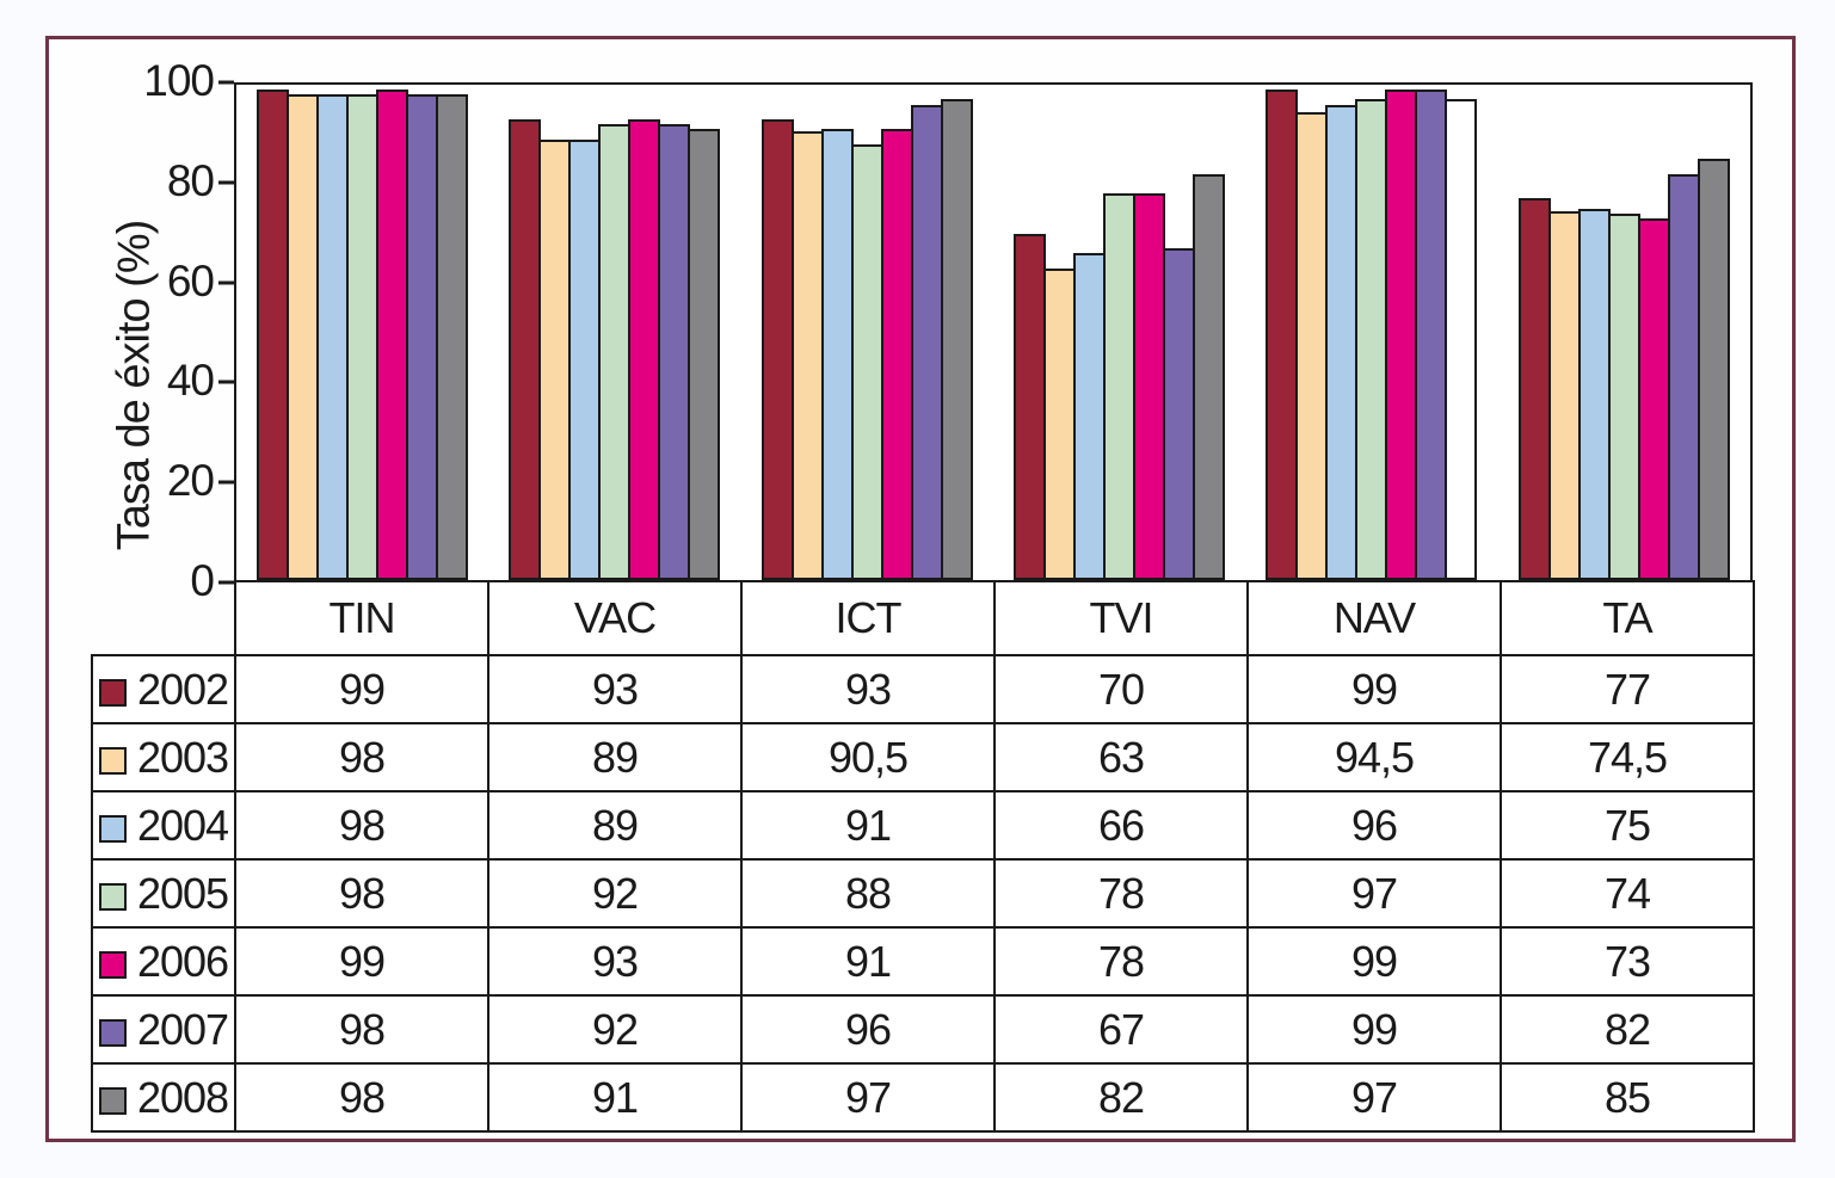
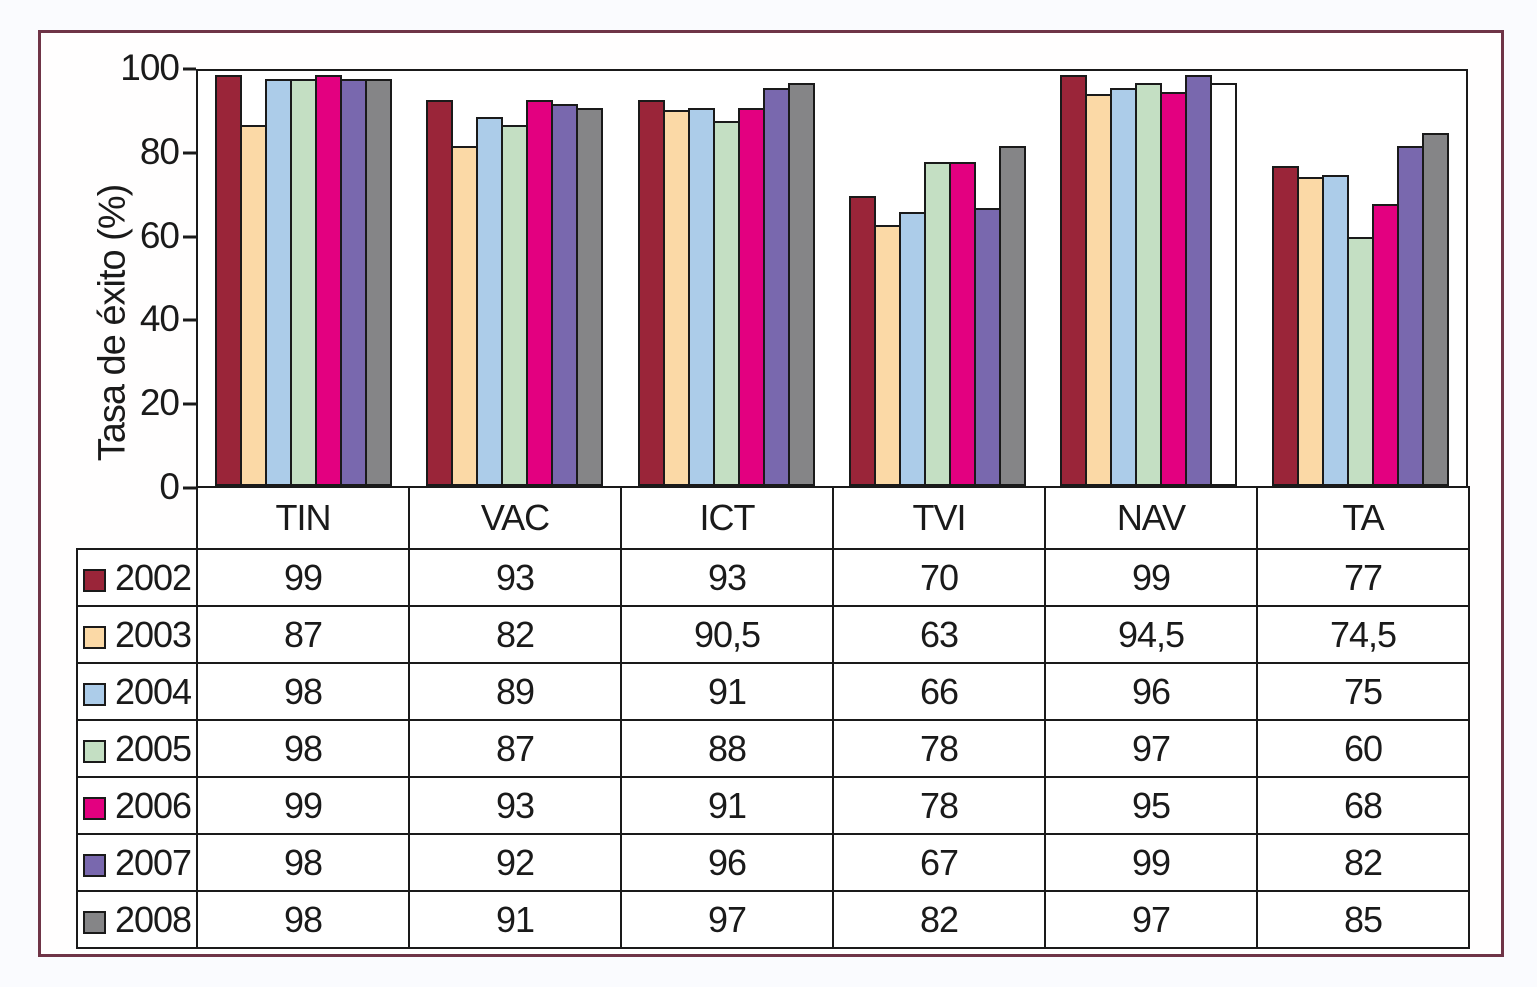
2003/TIN: 98 -> 87
2003/VAC: 89 -> 82
2005/VAC: 92 -> 87
2006/NAV: 99 -> 95
2005/TA: 74 -> 60
2006/TA: 73 -> 68
